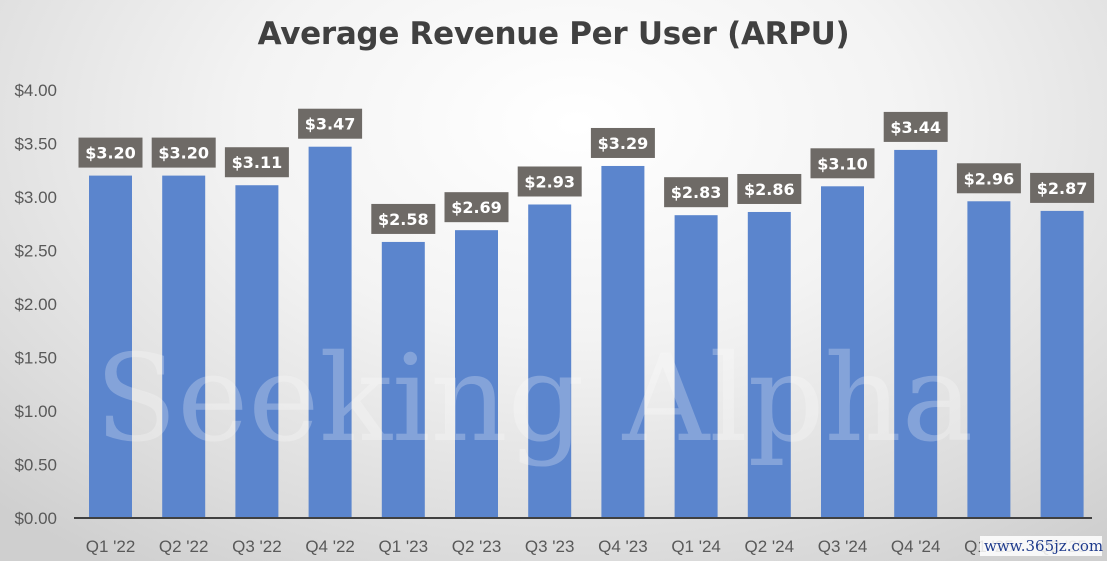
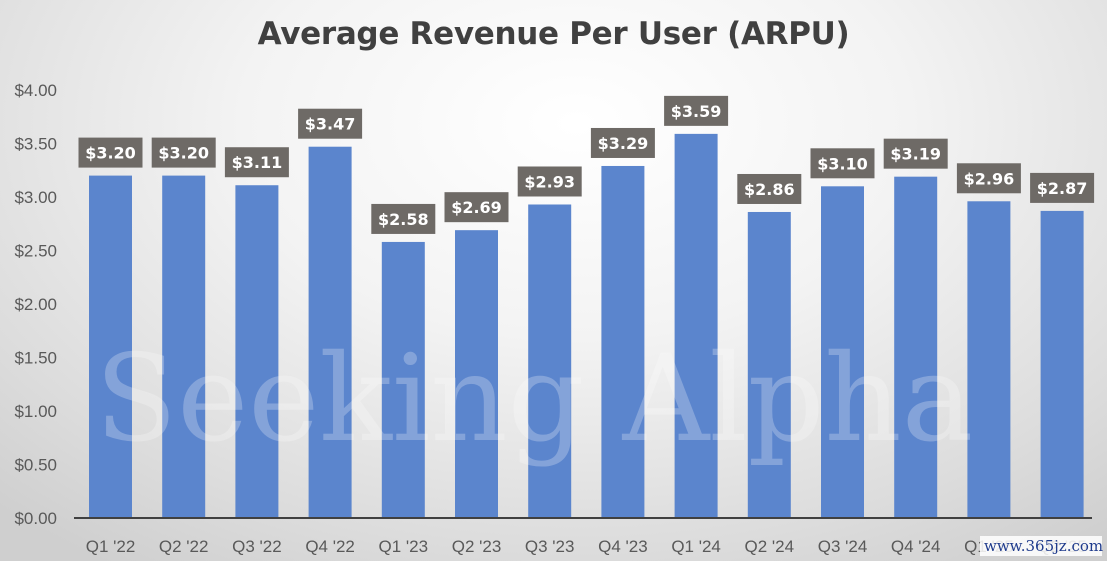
Q1 '24: $2.83 -> $3.59
Q4 '24: $3.44 -> $3.19
